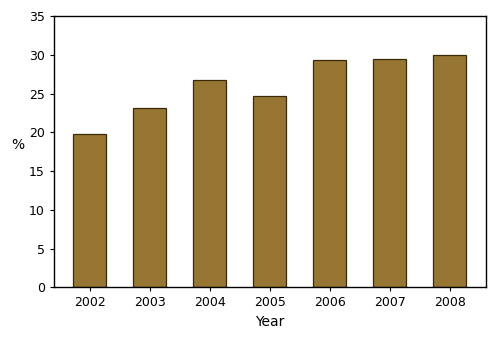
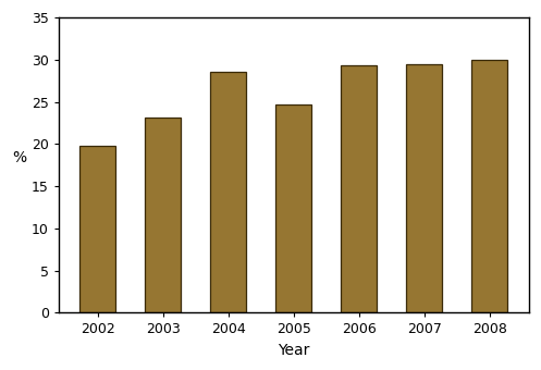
2004: 26.7 -> 28.6
